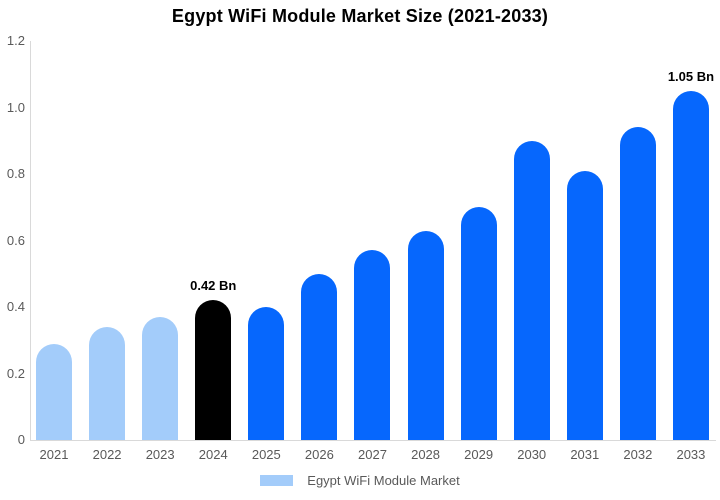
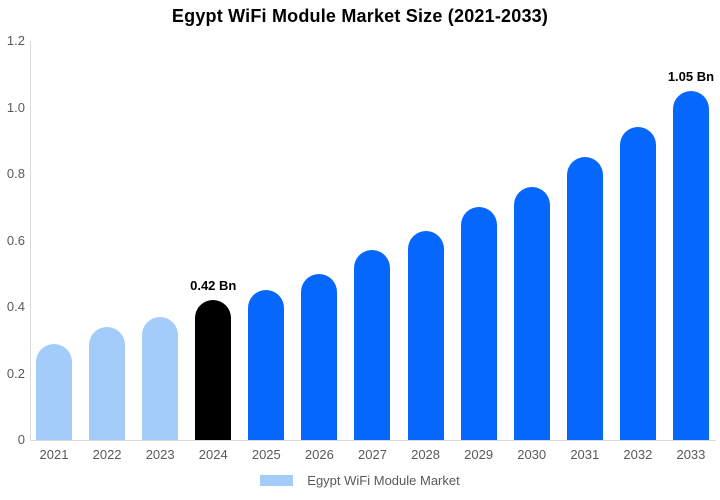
2025: 0.40 -> 0.45
2030: 0.90 -> 0.76
2031: 0.81 -> 0.85
